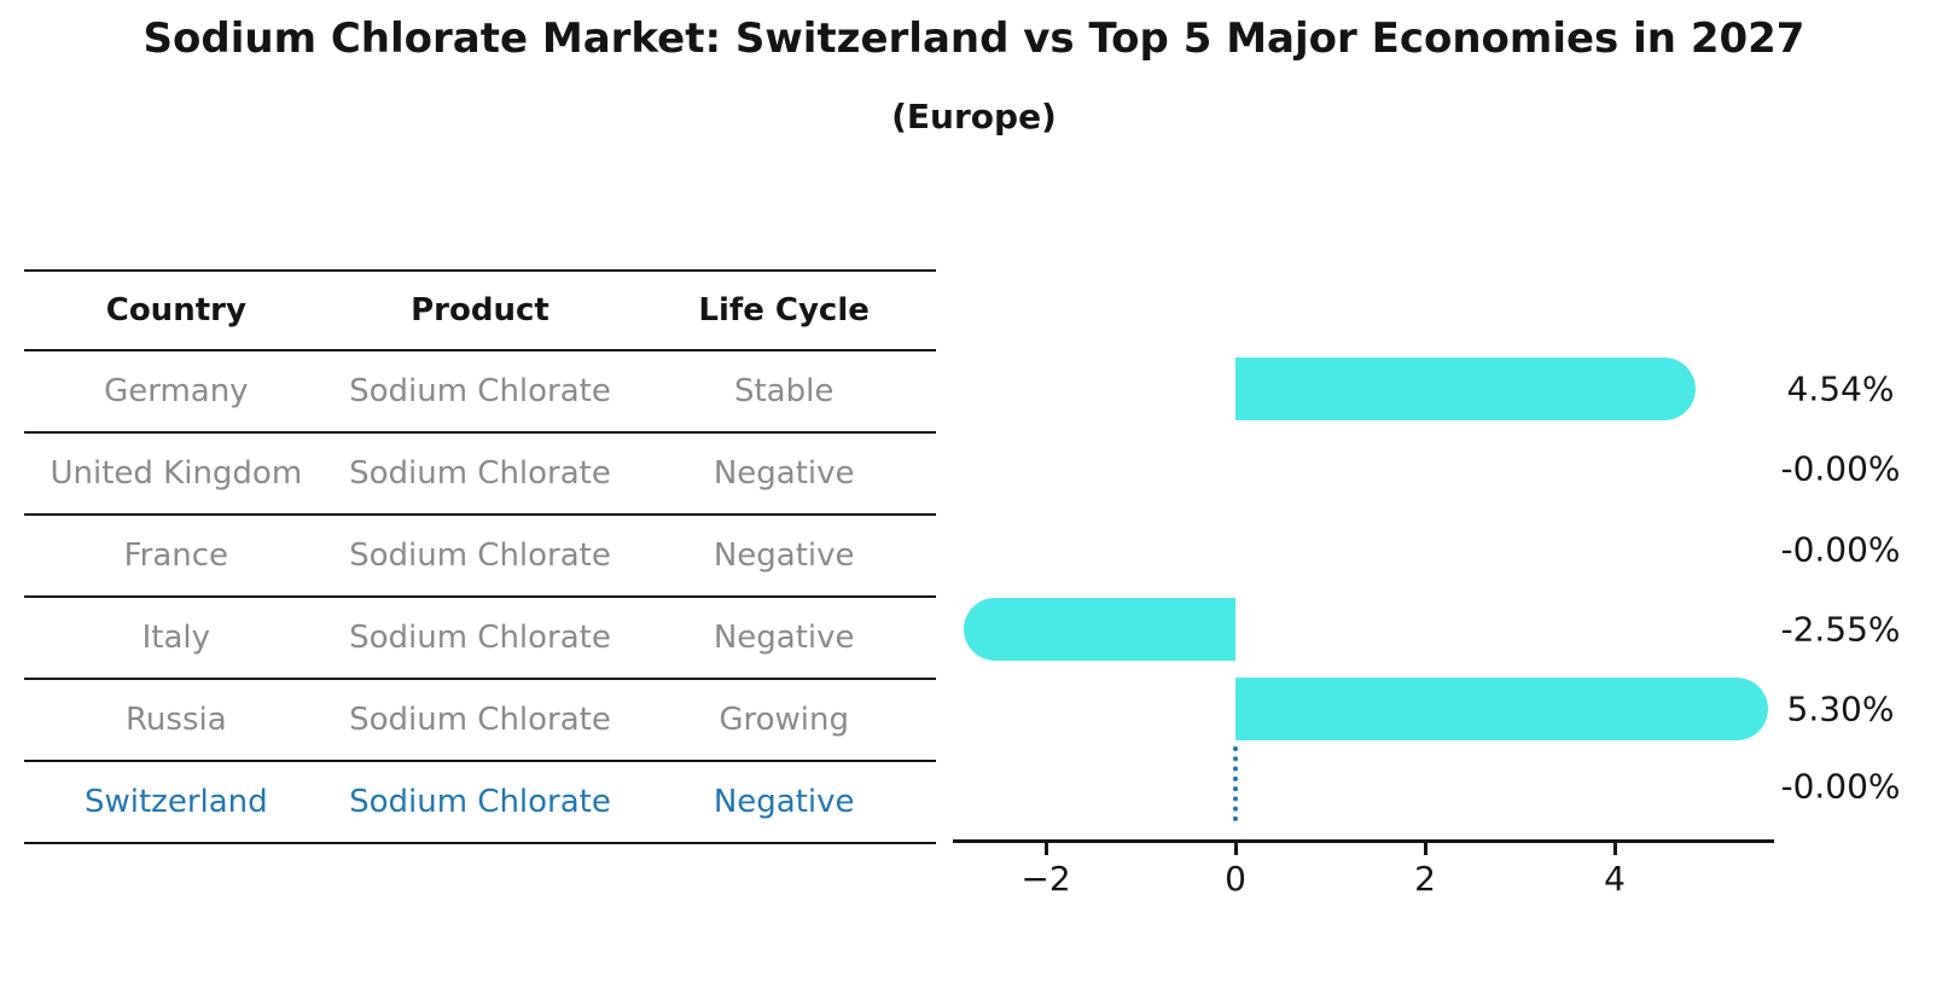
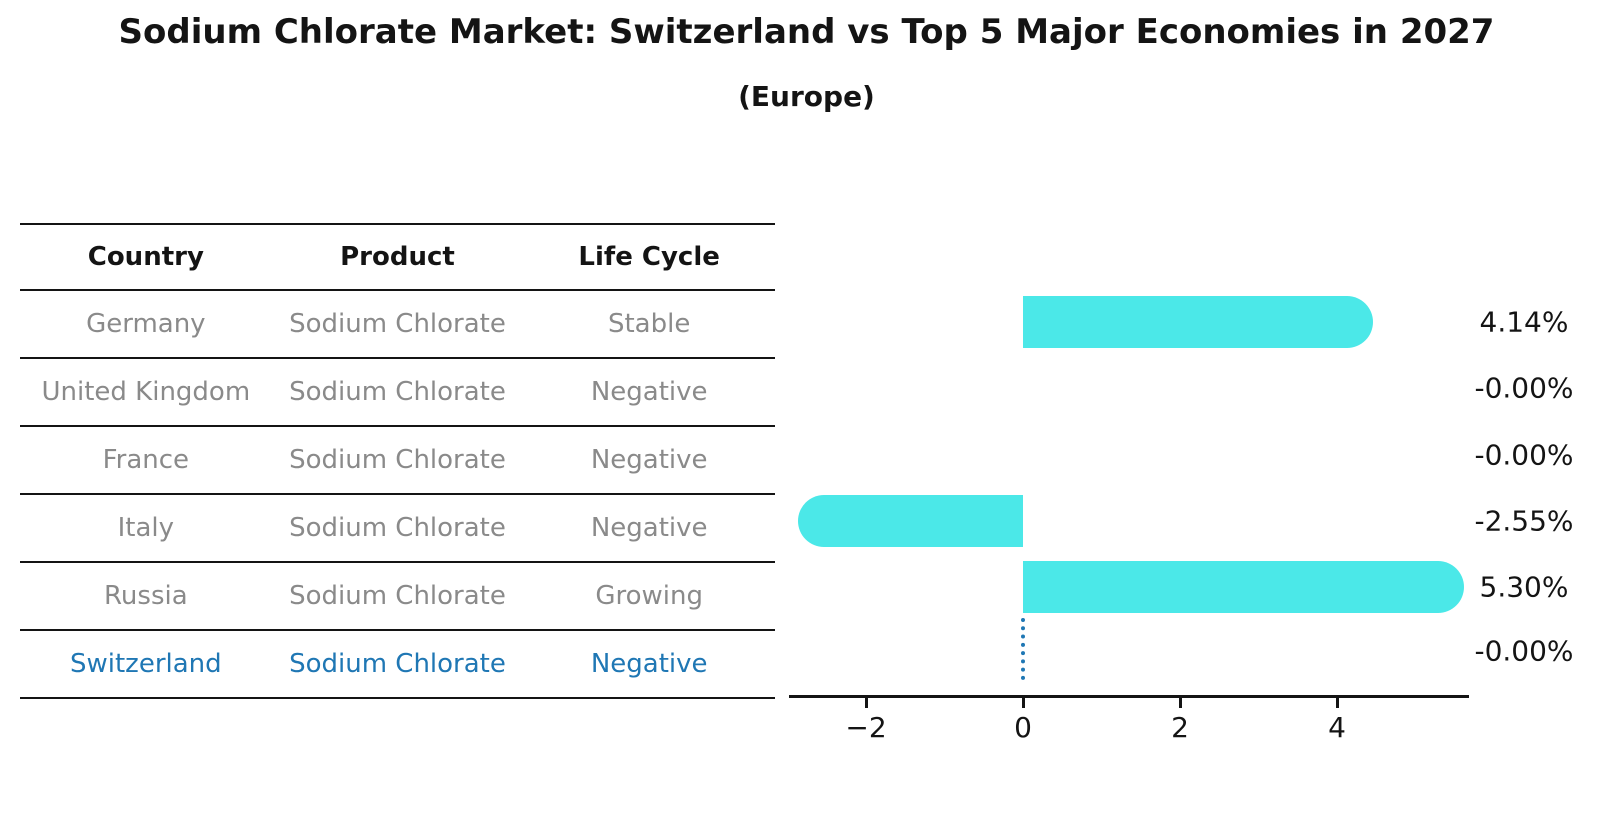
Germany: 4.54% -> 4.14%
